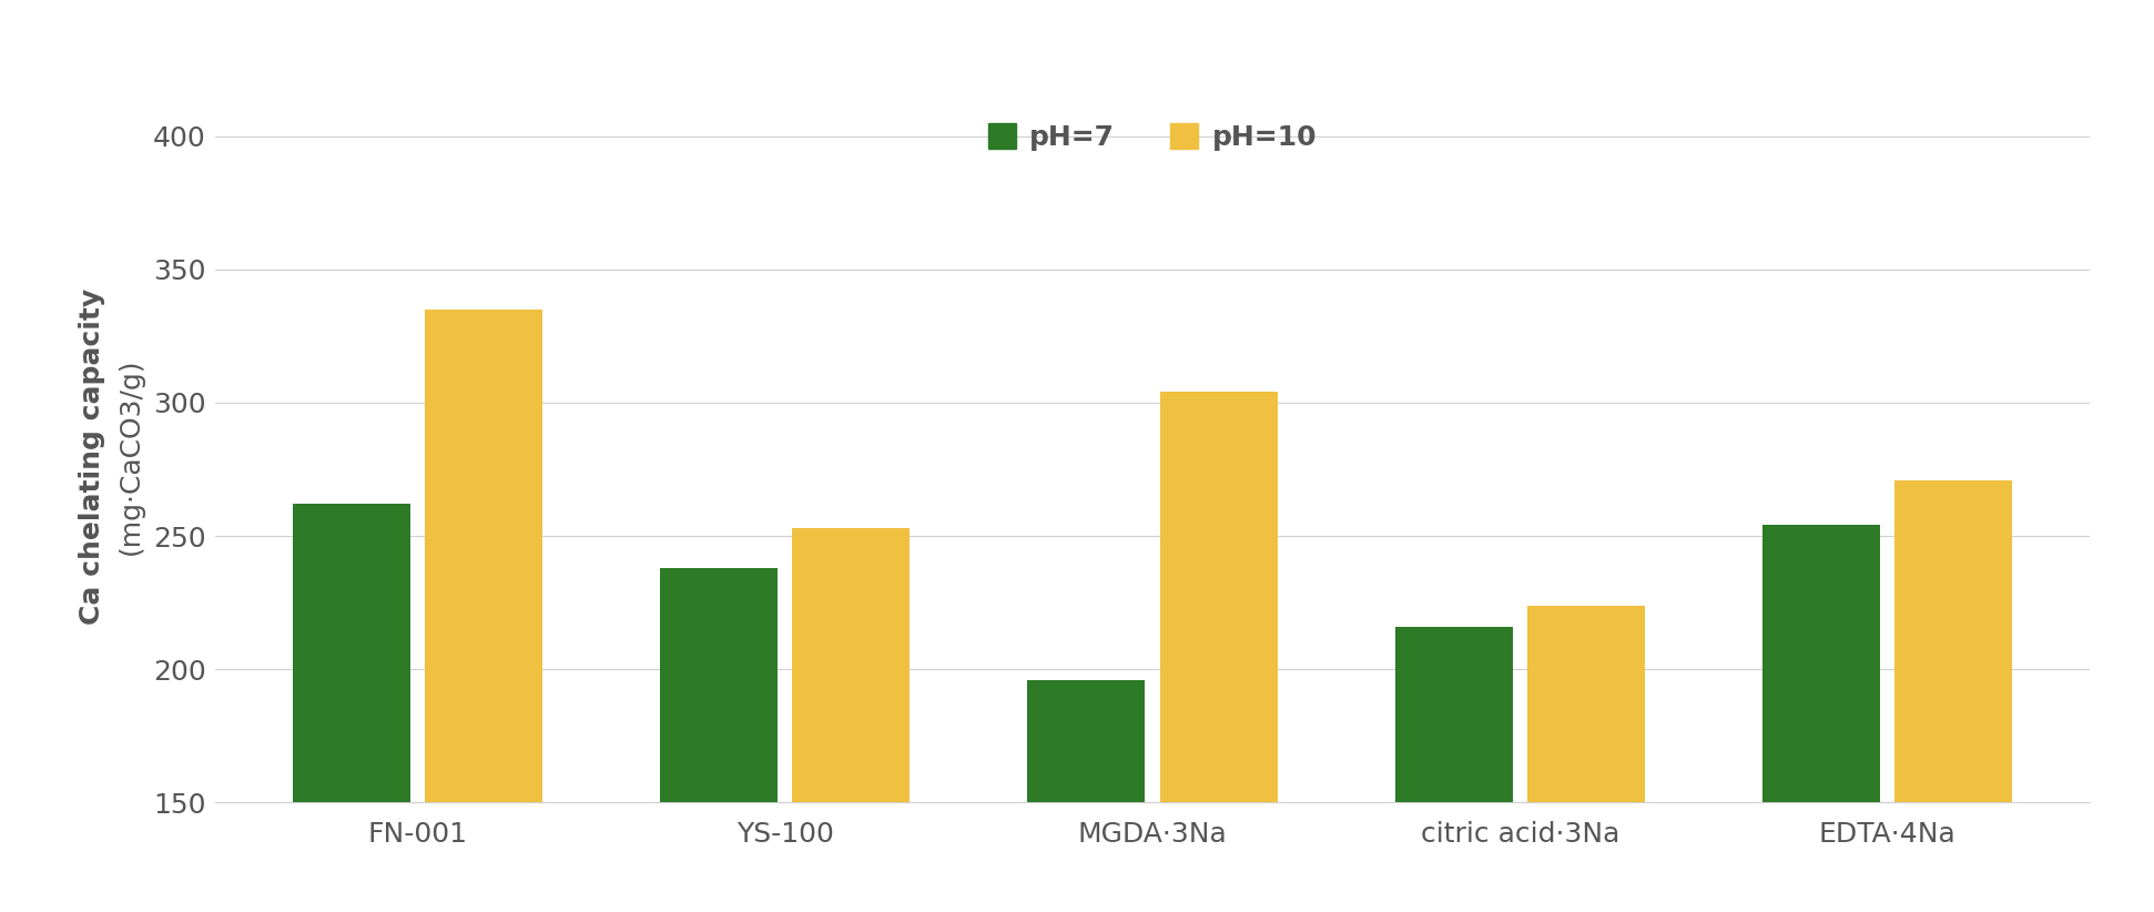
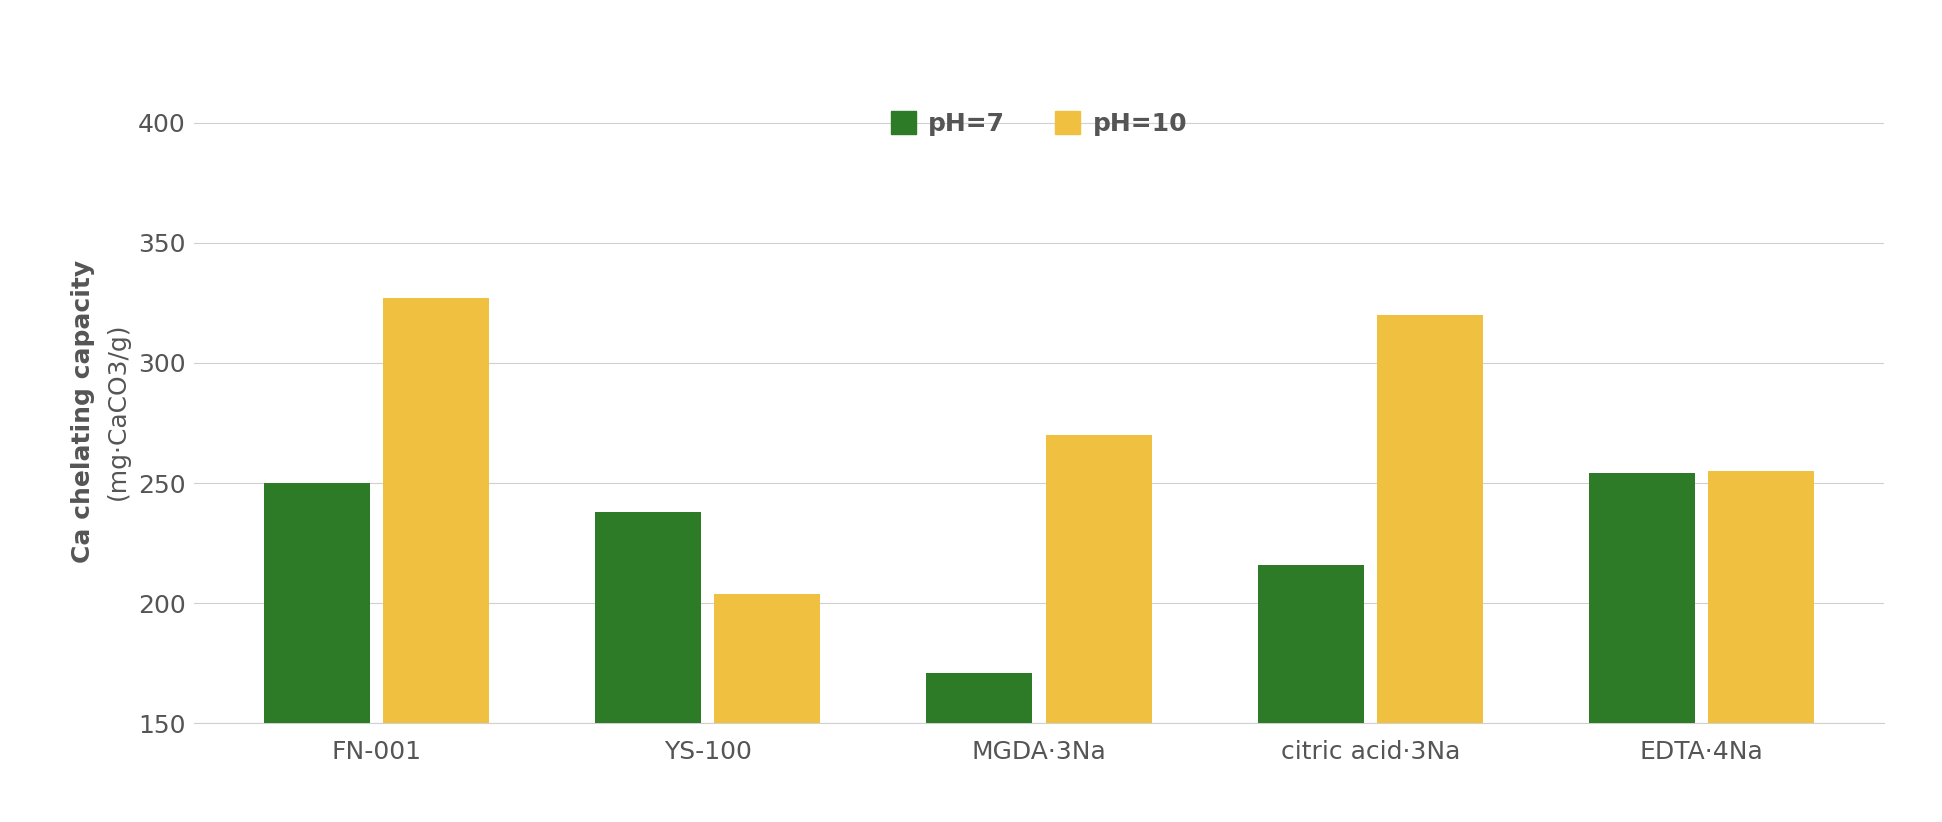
pH=7/FN-001: 262 -> 250
pH=10/FN-001: 335 -> 327
pH=10/YS-100: 253 -> 204
pH=7/MGDA·3Na: 196 -> 171
pH=10/MGDA·3Na: 304 -> 270
pH=10/citric acid·3Na: 224 -> 320
pH=10/EDTA·4Na: 271 -> 255
